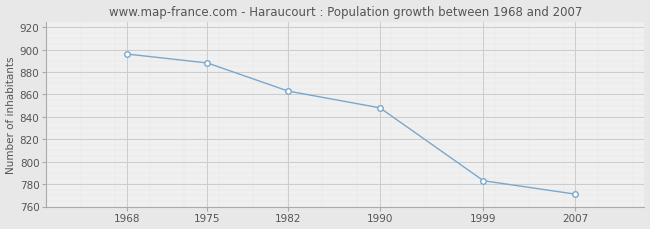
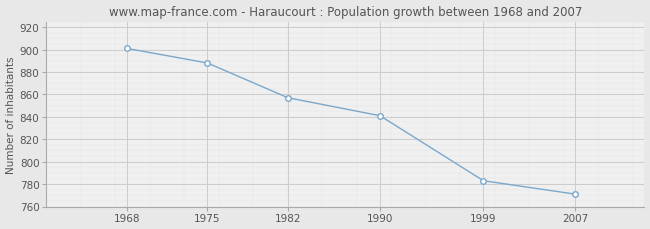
1968: 896 -> 901
1982: 863 -> 857
1990: 848 -> 841
